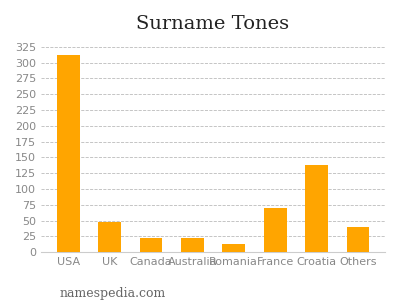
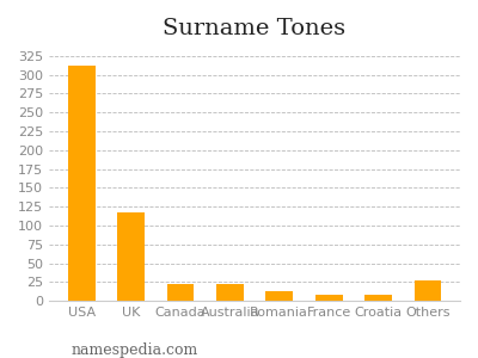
UK: 48 -> 117
France: 70 -> 8
Croatia: 138 -> 8
Others: 40 -> 27
